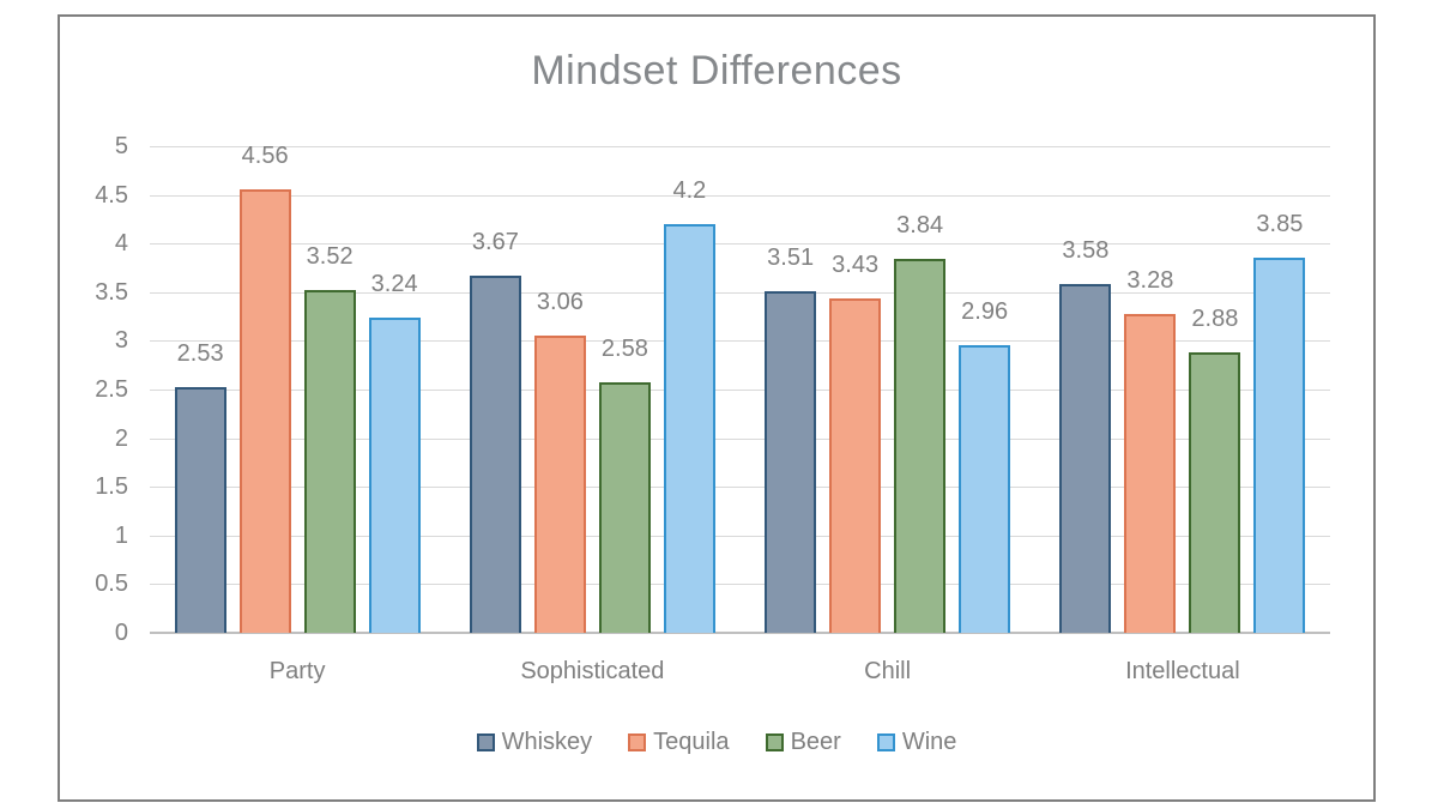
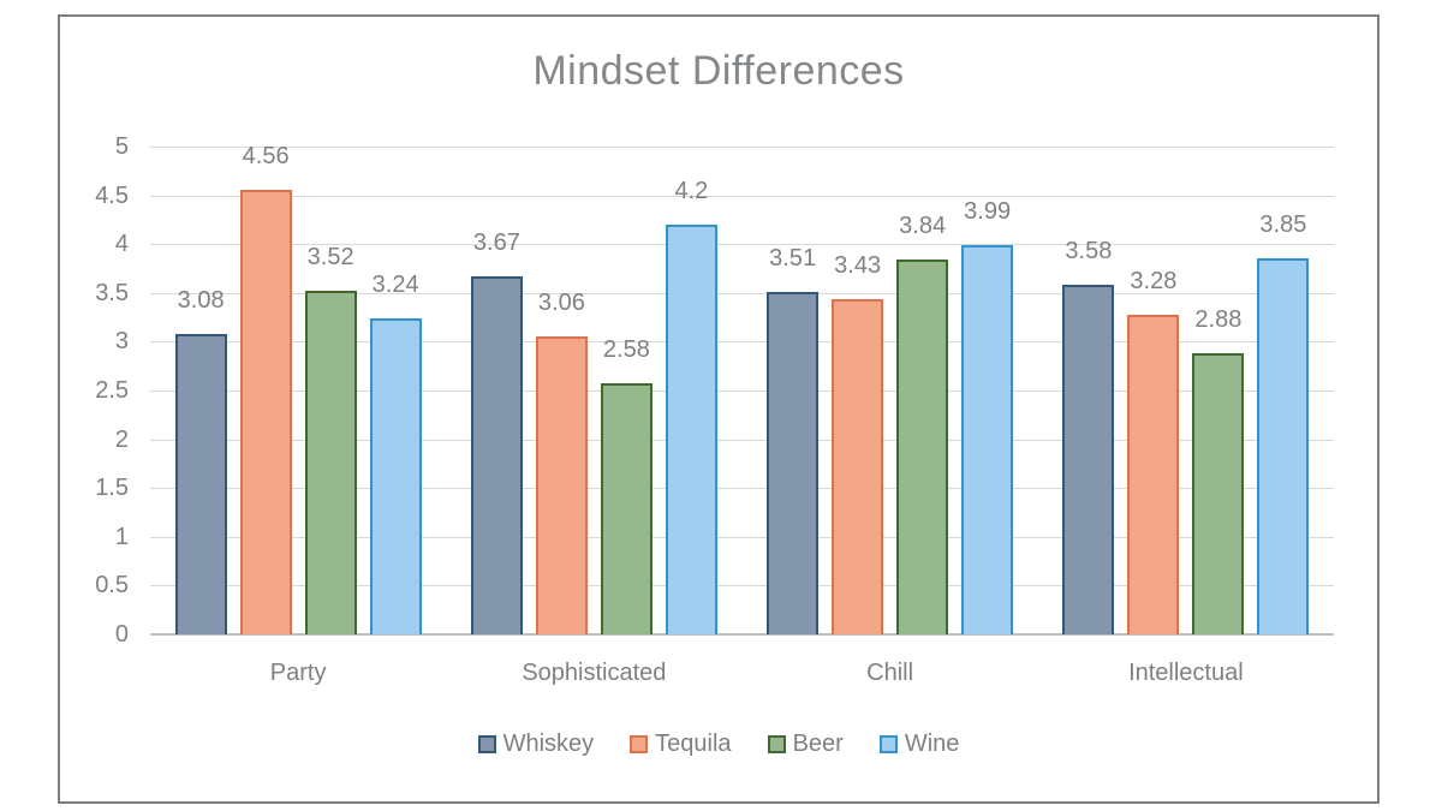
Whiskey/Party: 2.53 -> 3.08
Wine/Chill: 2.96 -> 3.99
